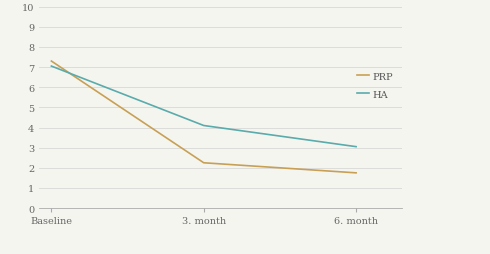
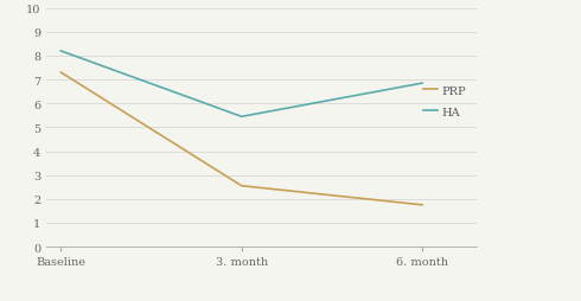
HA/Baseline: 7.05 -> 8.20
PRP/3. month: 2.25 -> 2.55
HA/3. month: 4.10 -> 5.45
HA/6. month: 3.05 -> 6.85
